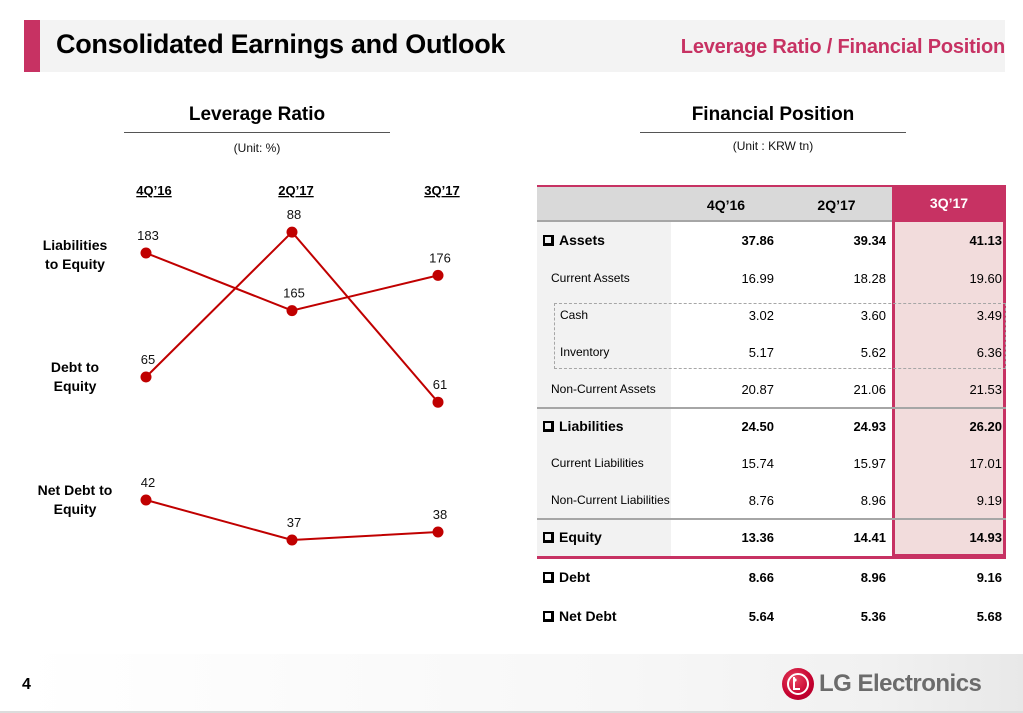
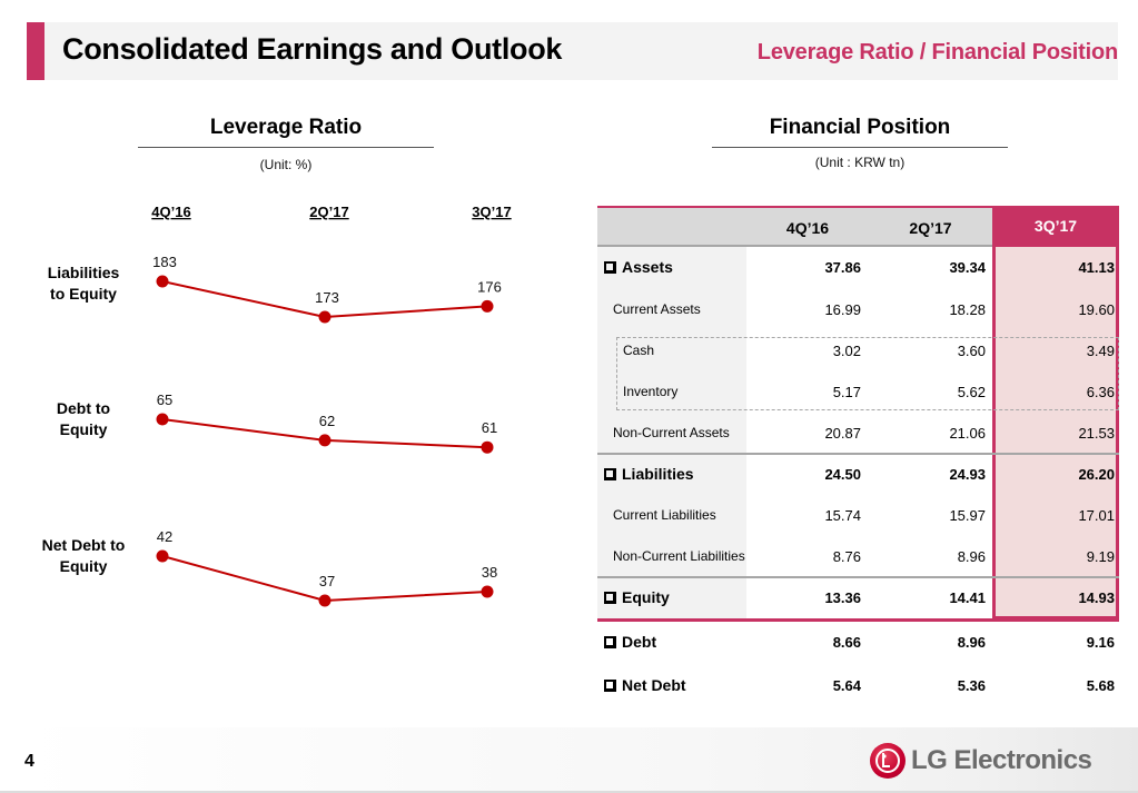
Liabilities to Equity/2Q’17: 165 -> 173
Debt to Equity/2Q’17: 88 -> 62
